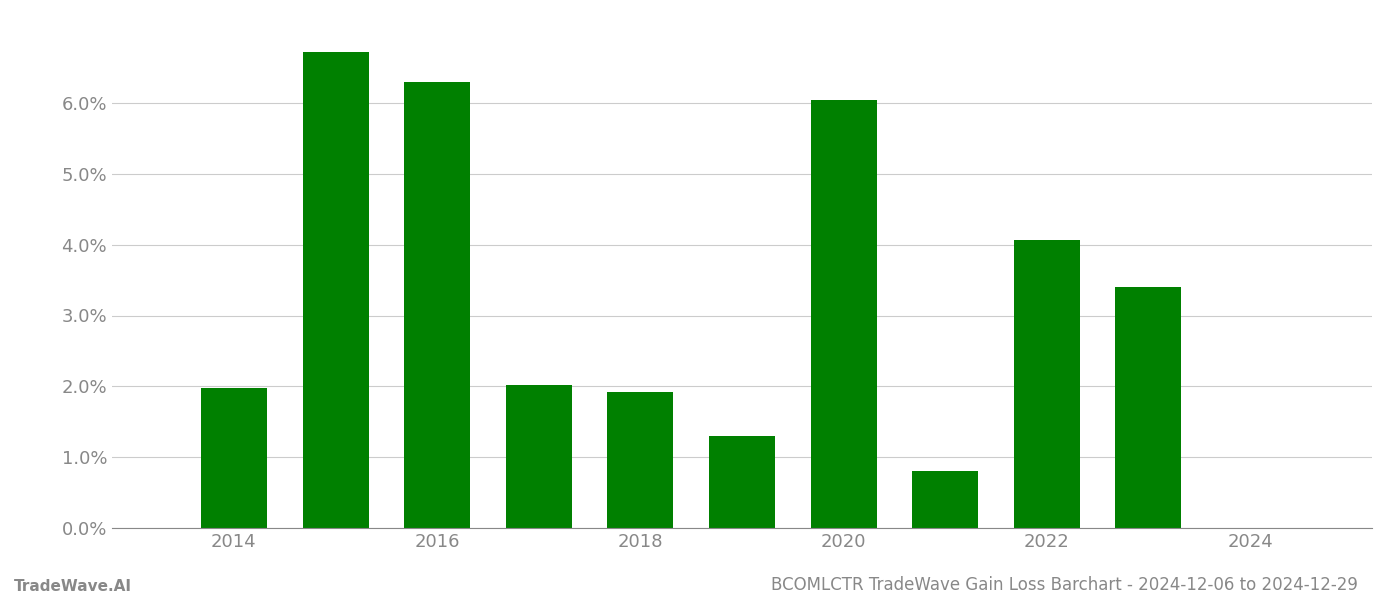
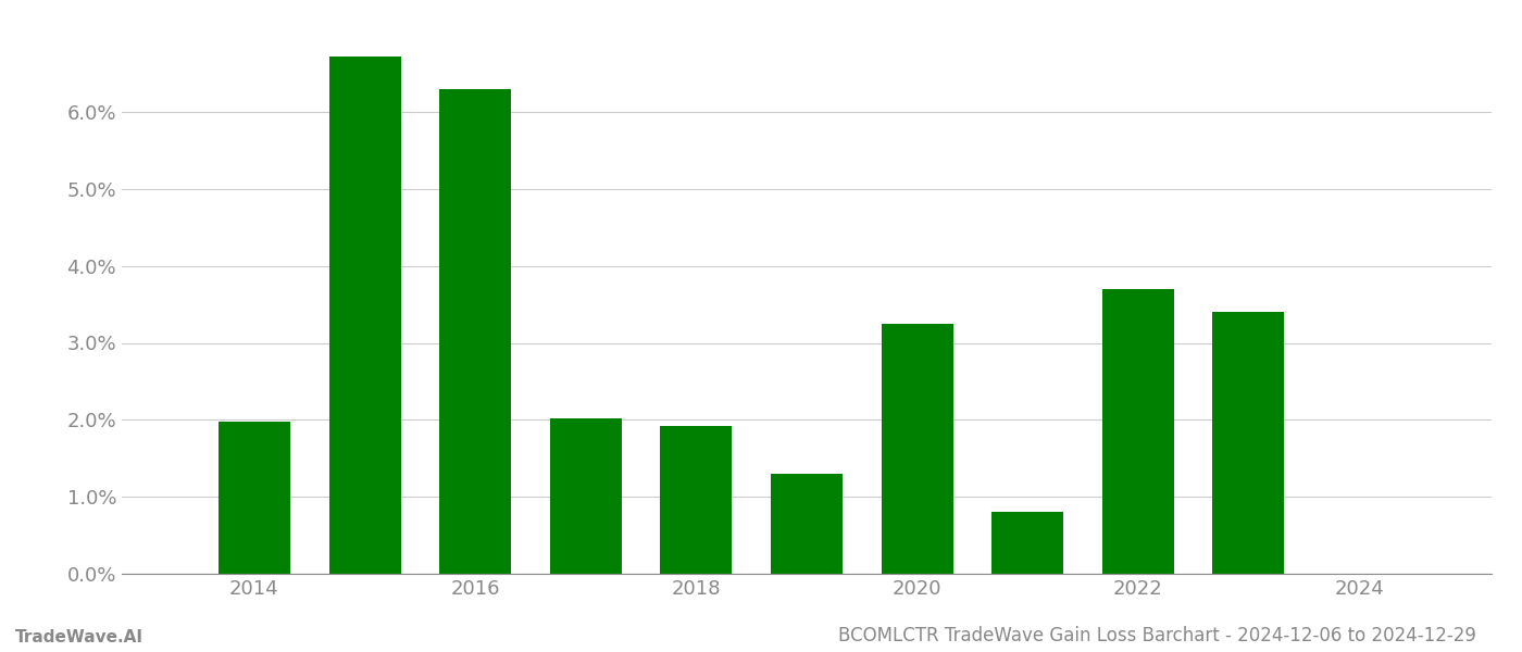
2020: 6.04% -> 3.25%
2022: 4.06% -> 3.70%
